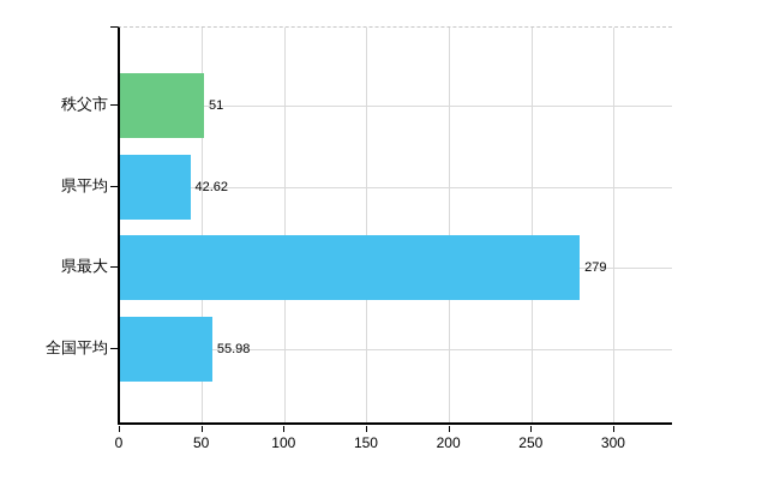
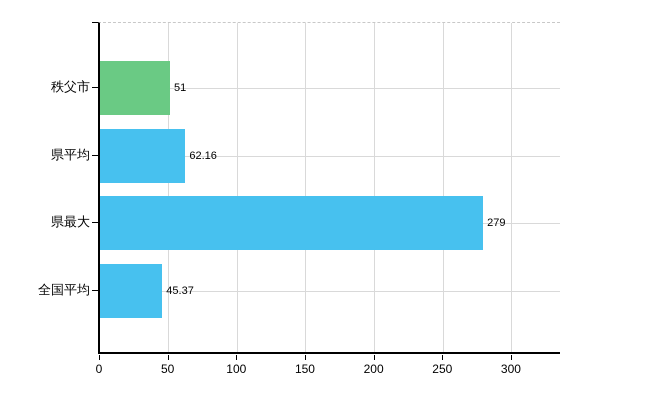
県平均: 42.62 -> 62.16
全国平均: 55.98 -> 45.37
